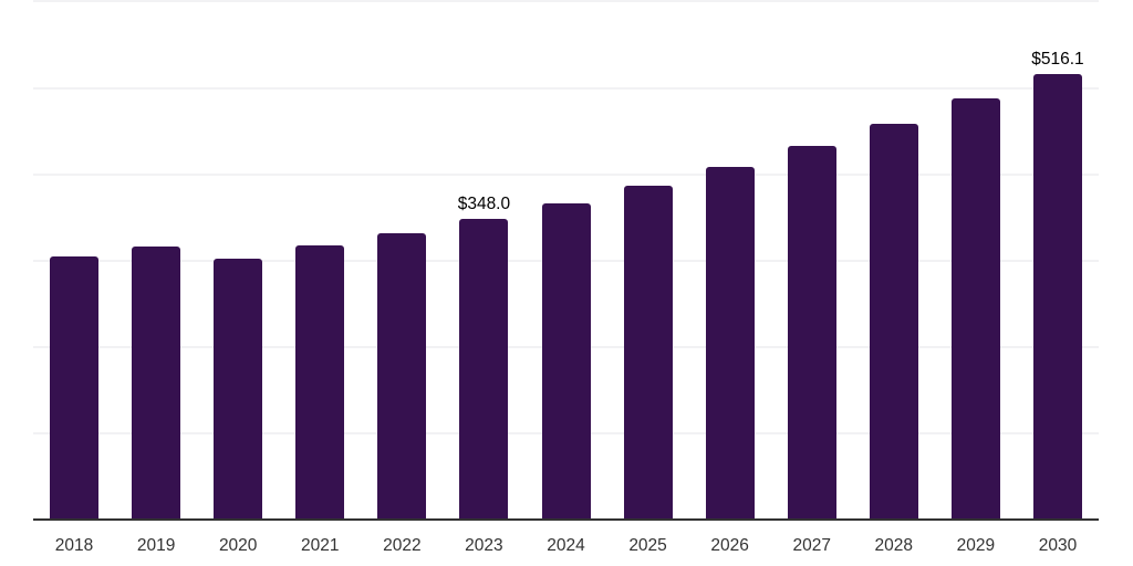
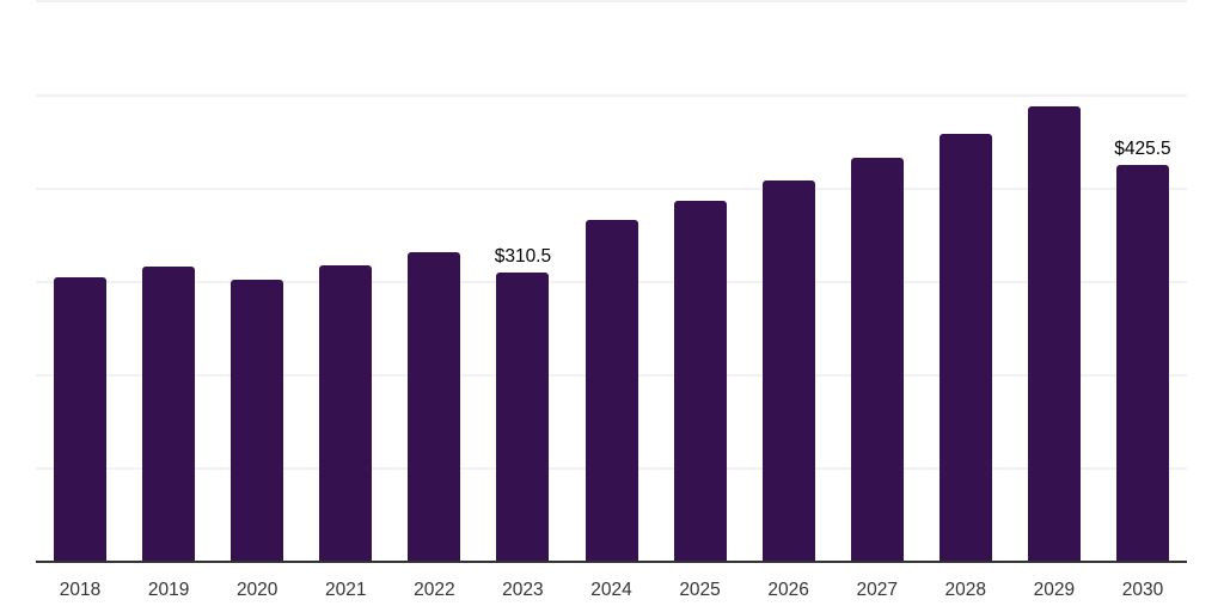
2023: $348.0 -> $310.5
2030: $516.1 -> $425.5
